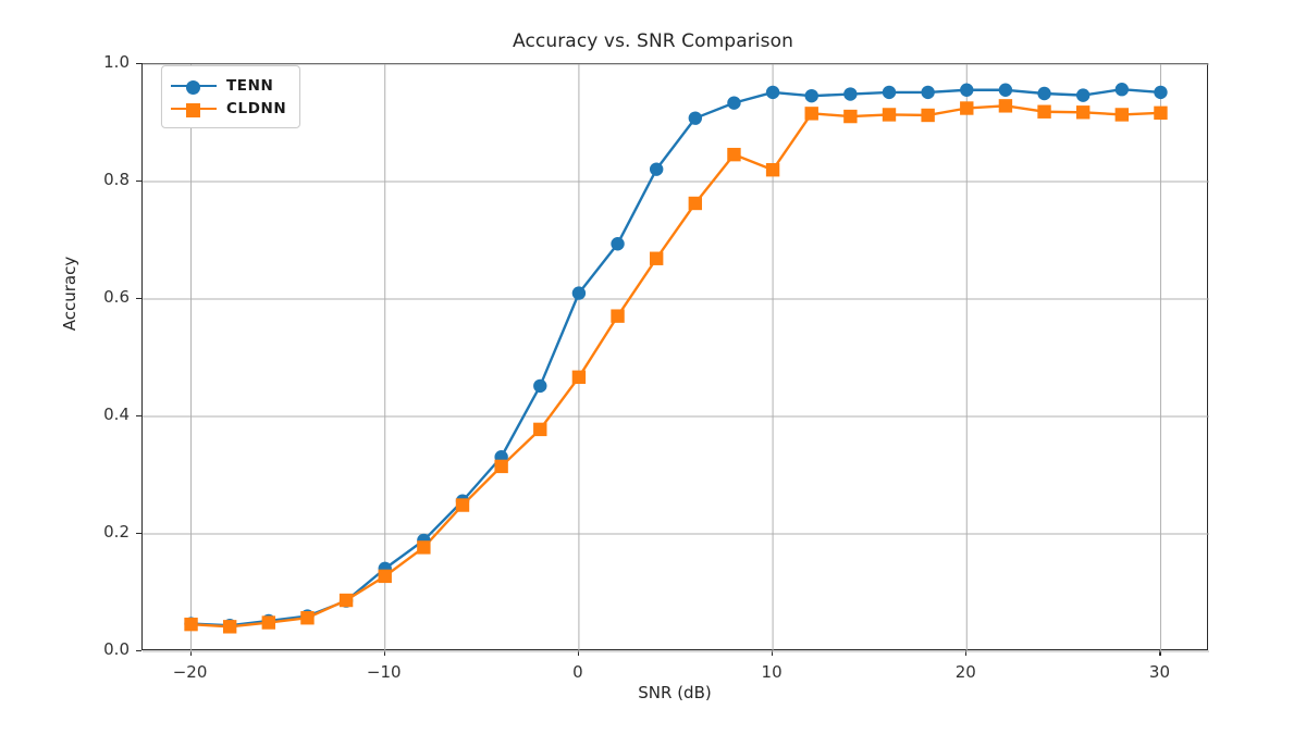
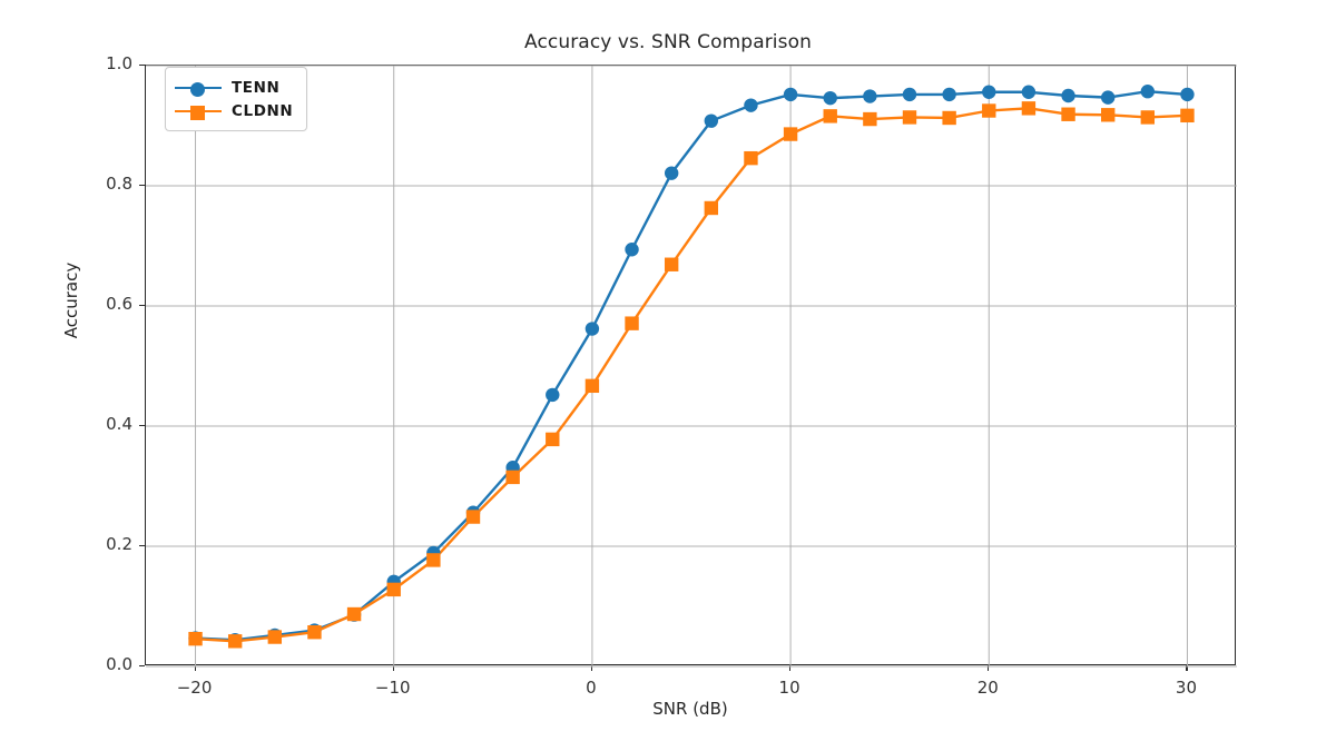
TENN/0: 0.61 -> 0.56
CLDNN/10: 0.82 -> 0.89
